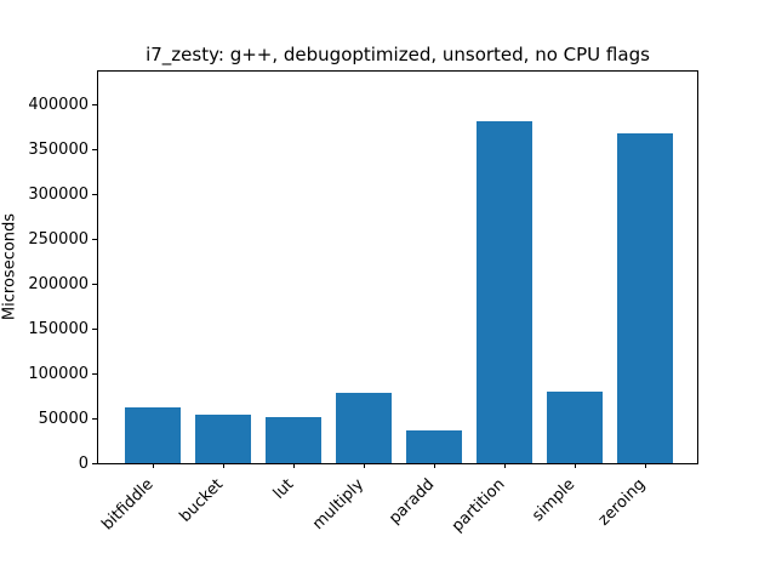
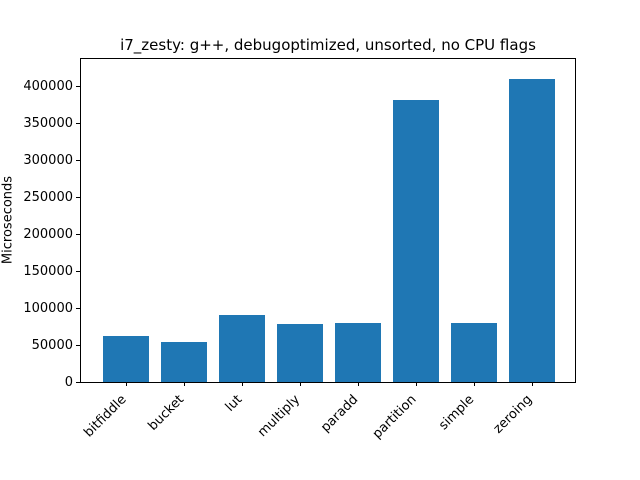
lut: 50000 -> 90000
paradd: 40000 -> 80000
zeroing: 370000 -> 410000
